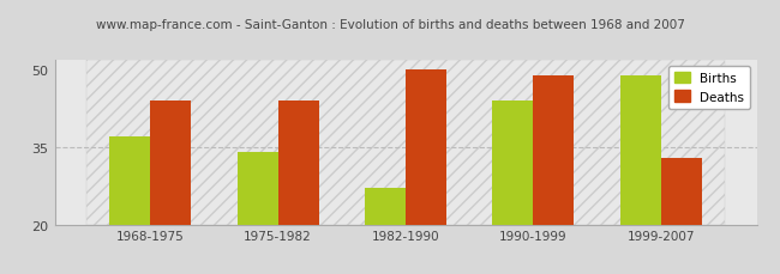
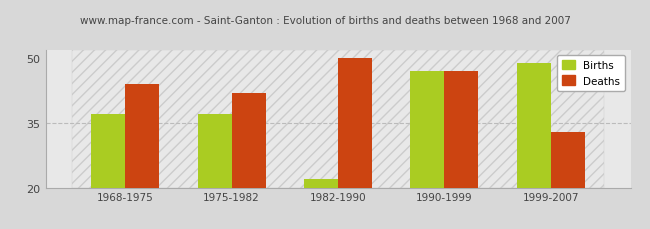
Births/1975-1982: 34 -> 37
Deaths/1975-1982: 44 -> 42
Births/1982-1990: 27 -> 22
Births/1990-1999: 44 -> 47
Deaths/1990-1999: 49 -> 47
